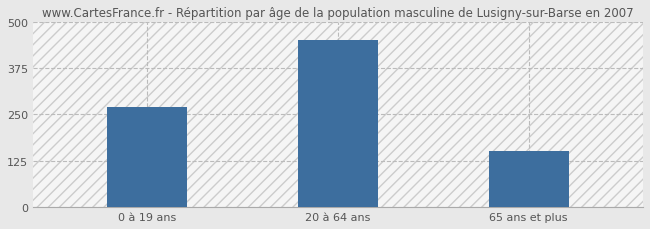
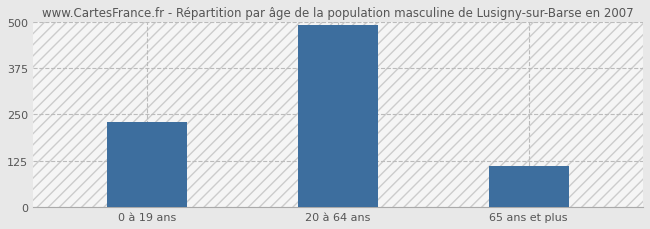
0 à 19 ans: 270 -> 230
20 à 64 ans: 450 -> 490
65 ans et plus: 150 -> 110
